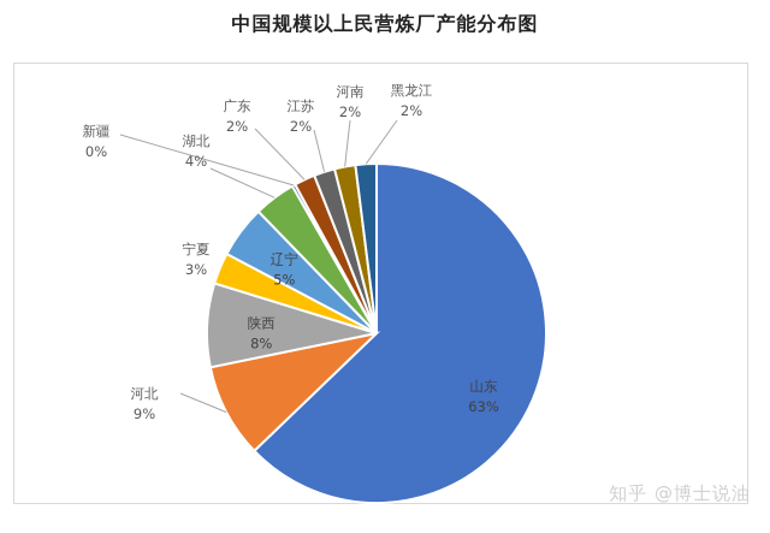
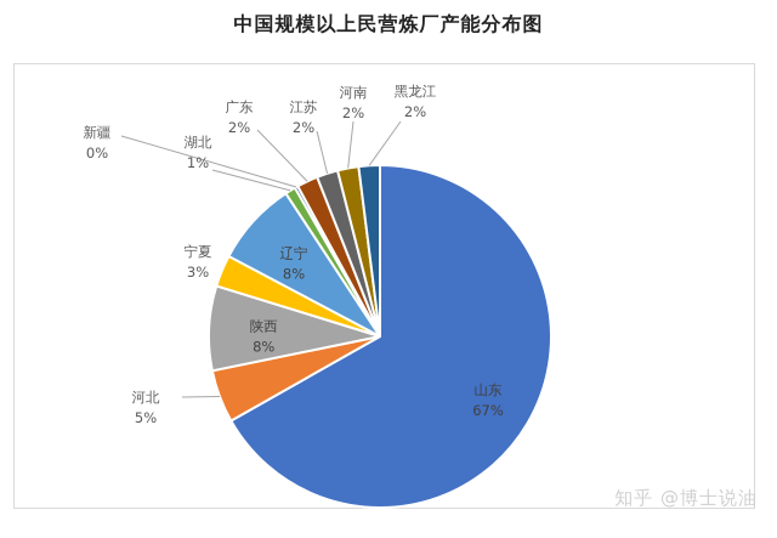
山东: 63% -> 67%
河北: 9% -> 5%
辽宁: 5% -> 8%
湖北: 4% -> 1%
